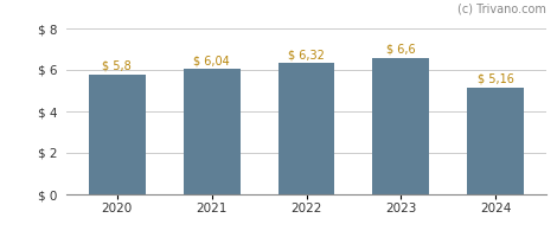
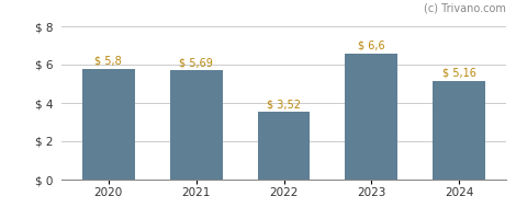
2021: 6,04 -> 5,69
2022: 6,32 -> 3,52
